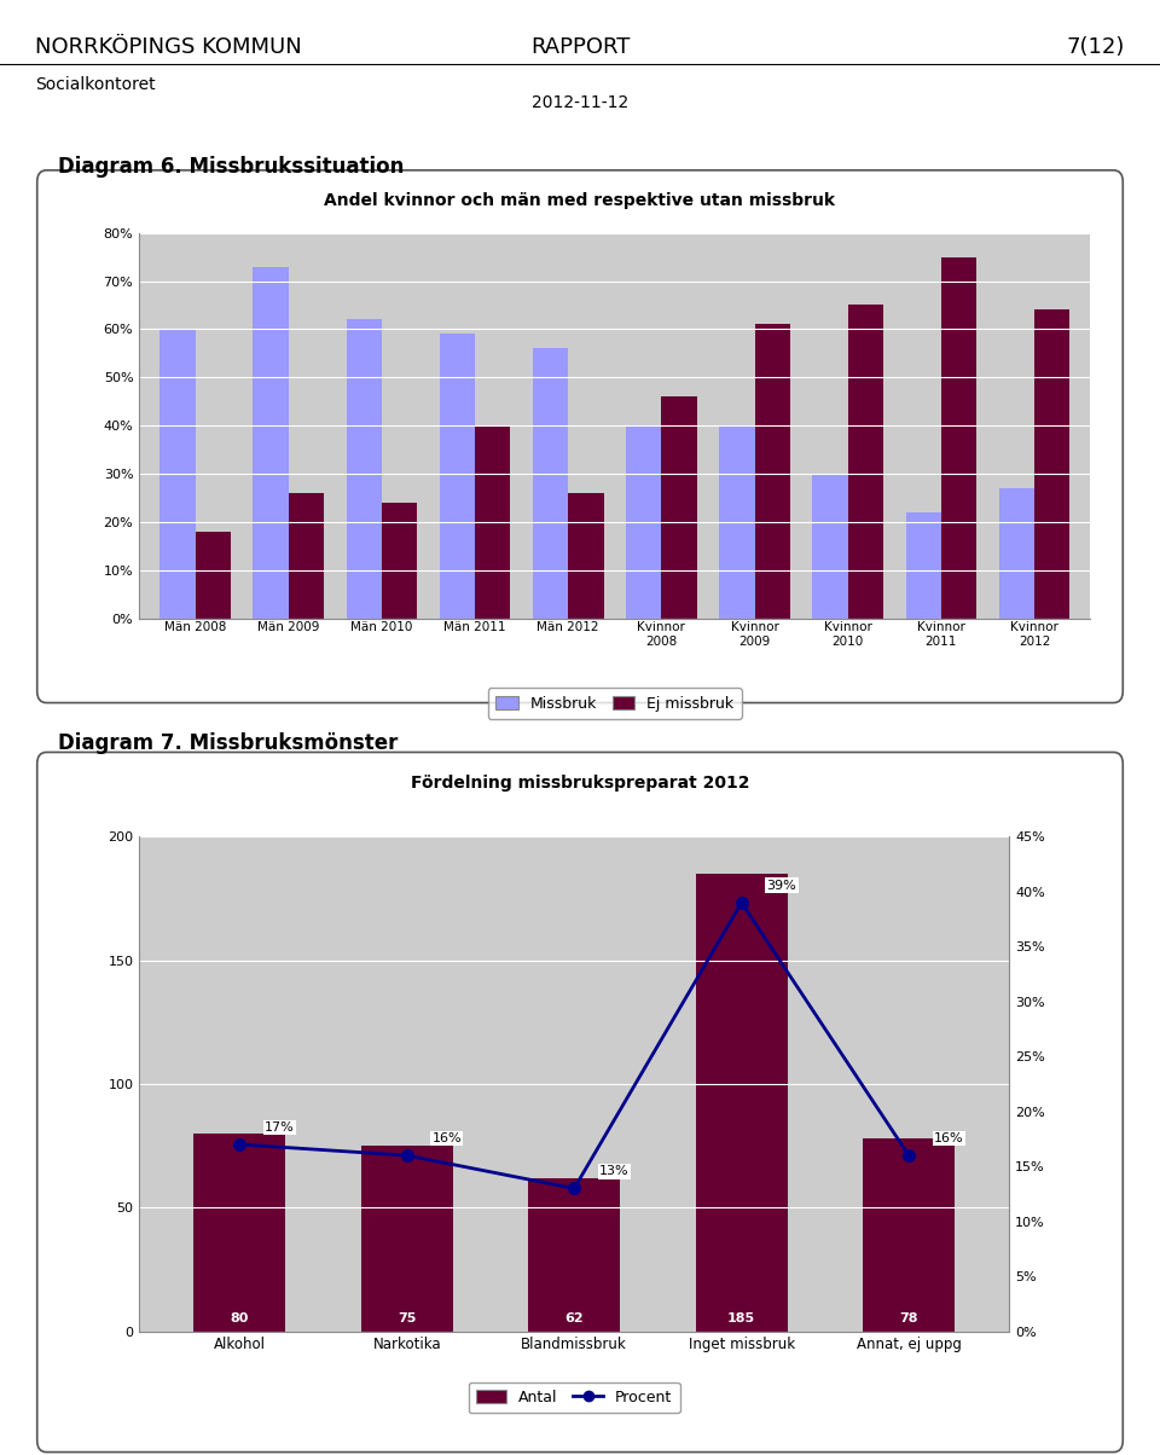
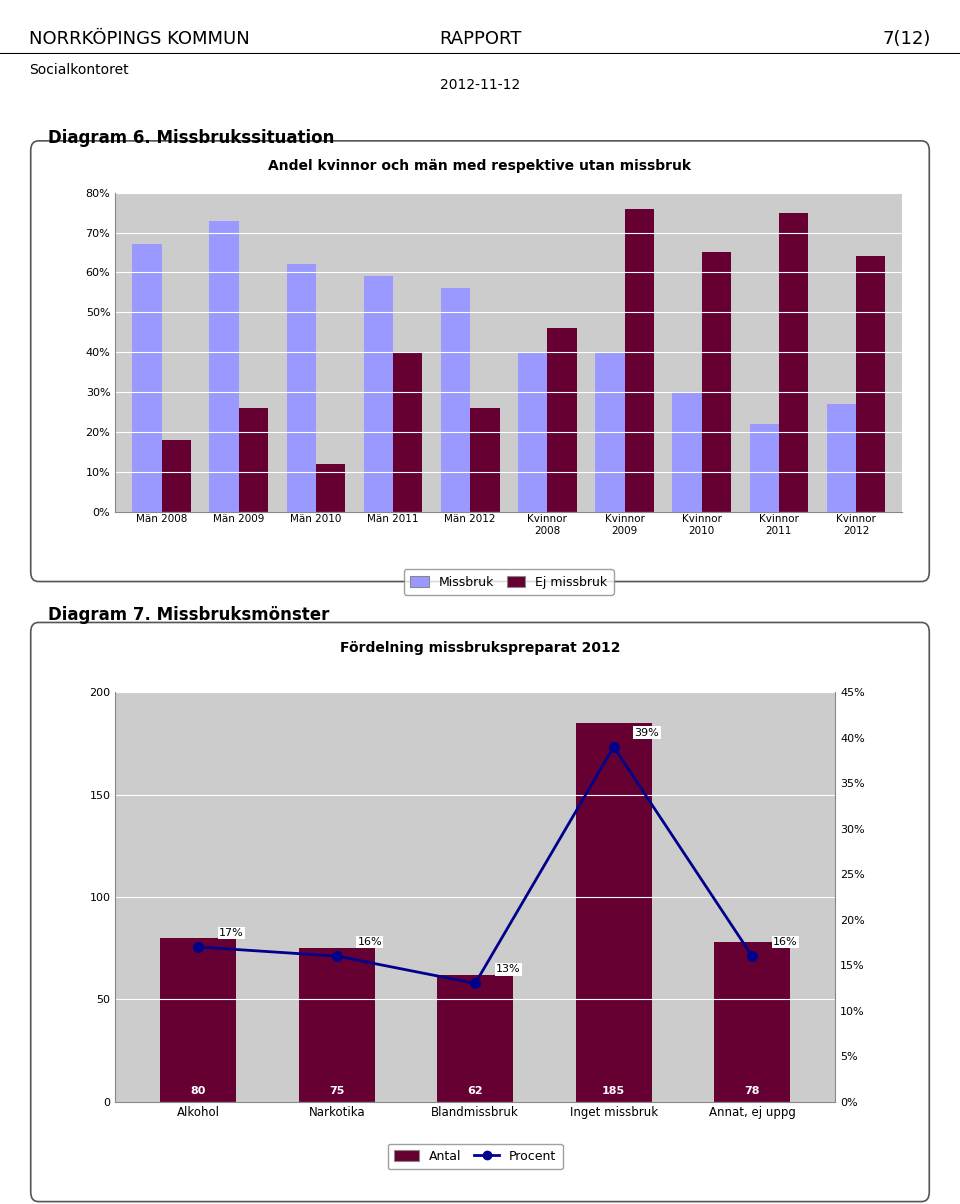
Missbruk/Män 2008: 60% -> 67%
Ej missbruk/Män 2010: 24% -> 12%
Ej missbruk/Kvinnor 2009: 61% -> 76%
